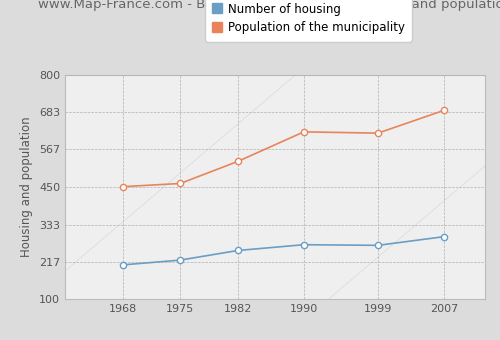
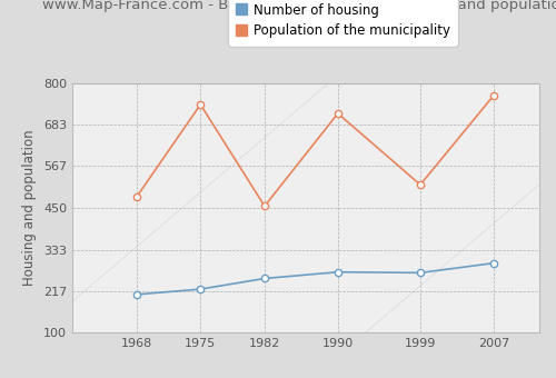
Population of the municipality/1968: 451 -> 480
Population of the municipality/1975: 461 -> 740
Population of the municipality/1982: 530 -> 455
Population of the municipality/1990: 622 -> 715
Population of the municipality/1999: 618 -> 515
Population of the municipality/2007: 689 -> 765
